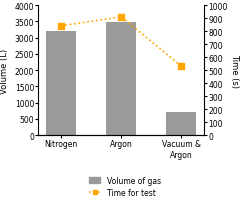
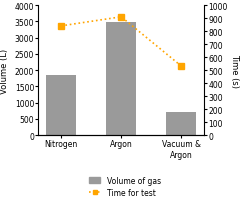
Volume of gas/Nitrogen: 3200 -> 1850
